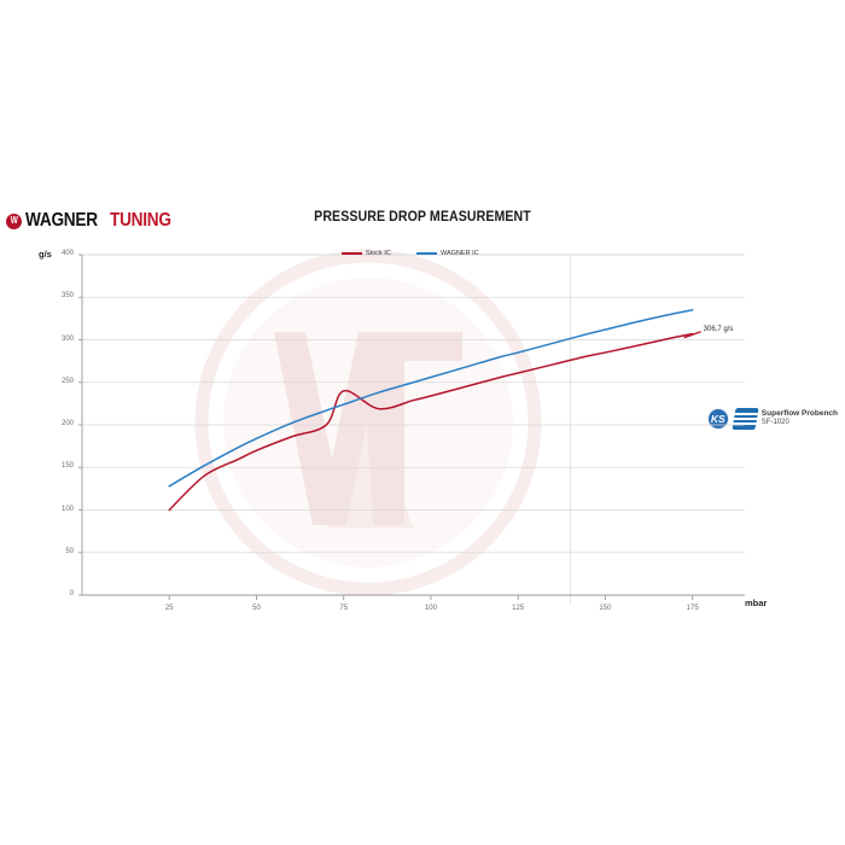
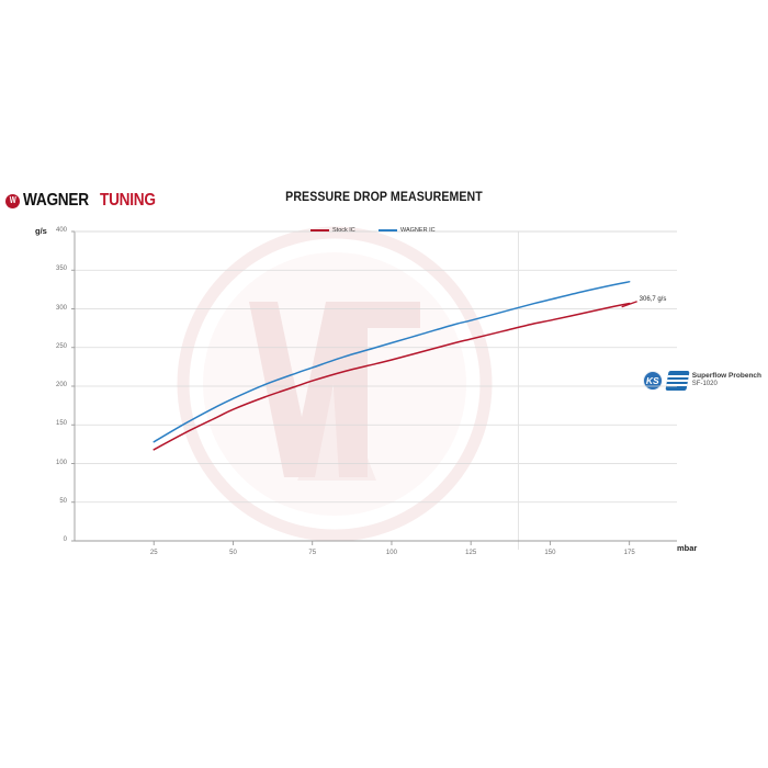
Stock IC/25: 100 -> 120
Stock IC/75: 240 -> 210
